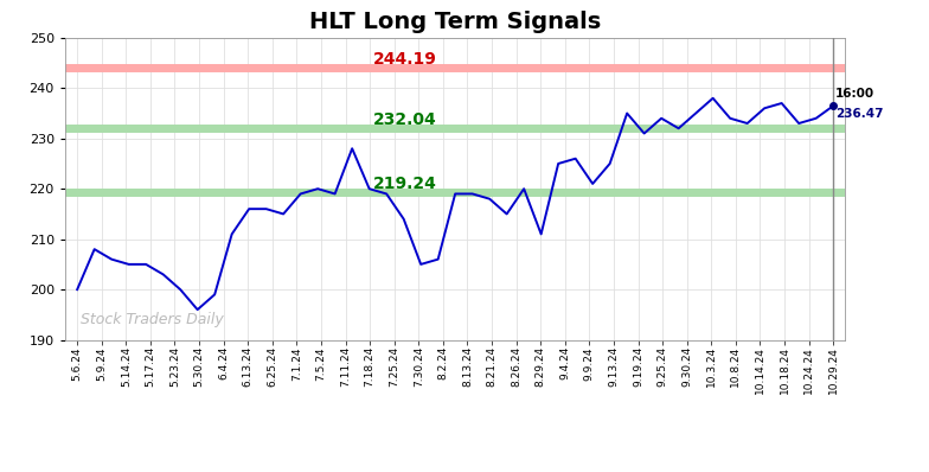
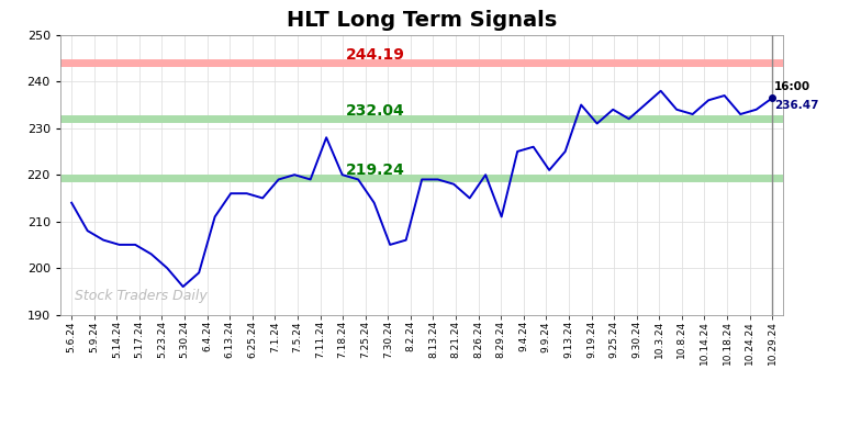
5.6.24: 200.0 -> 214.0
